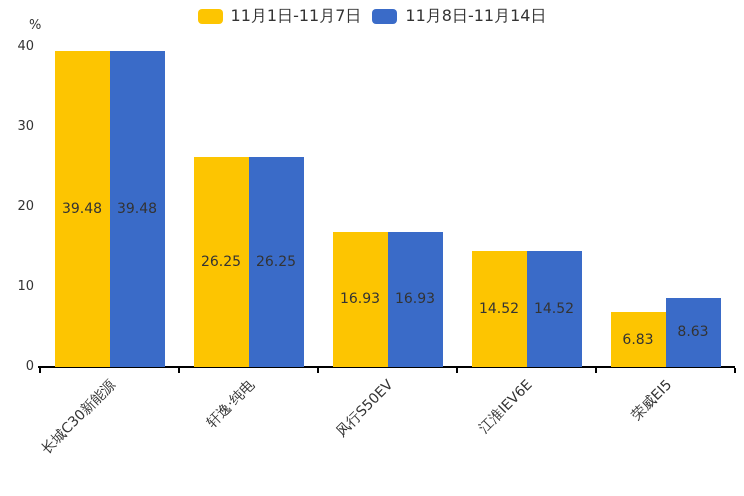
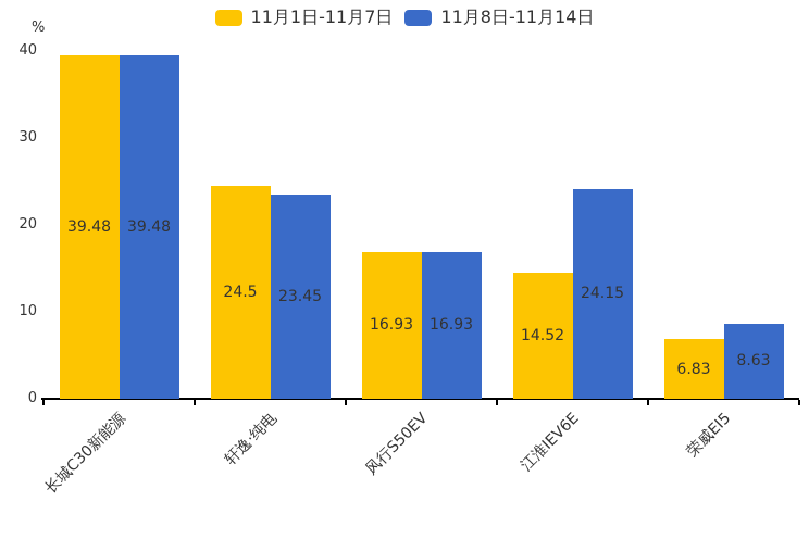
11月1日-11月7日/轩逸·纯电: 26.25 -> 24.5
11月8日-11月14日/轩逸·纯电: 26.25 -> 23.45
11月8日-11月14日/江淮IEV6E: 14.52 -> 24.15
